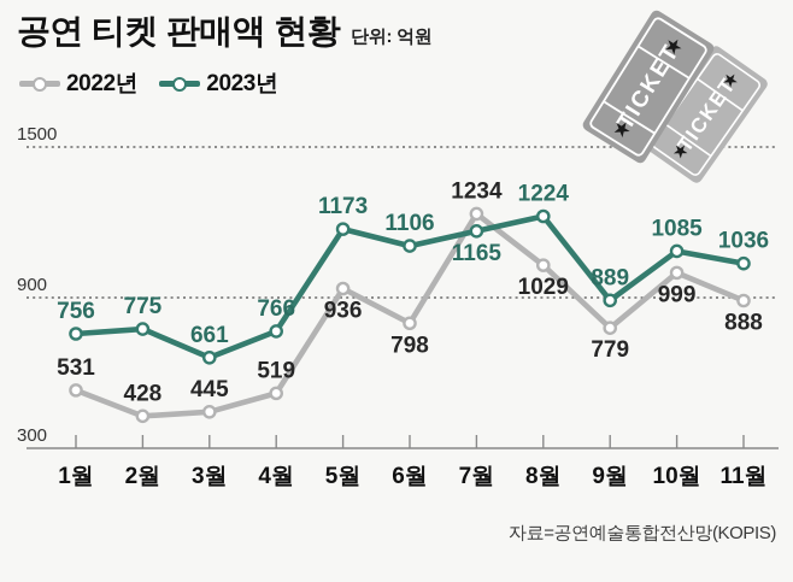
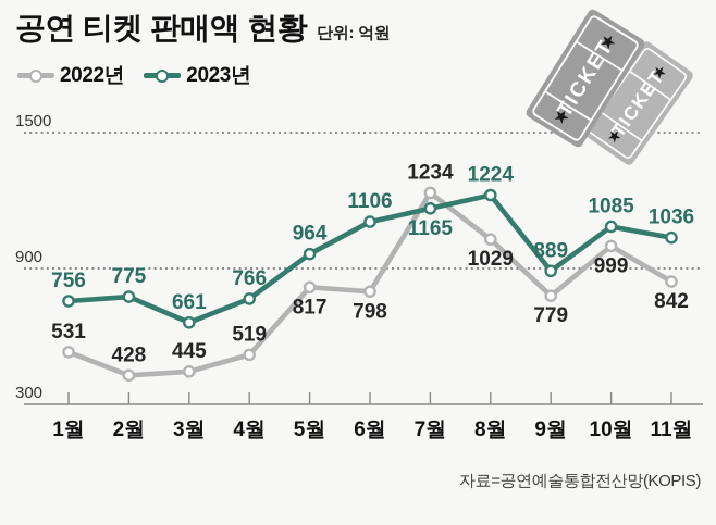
2022년/5월: 936 -> 817
2023년/5월: 1173 -> 964
2022년/11월: 888 -> 842
